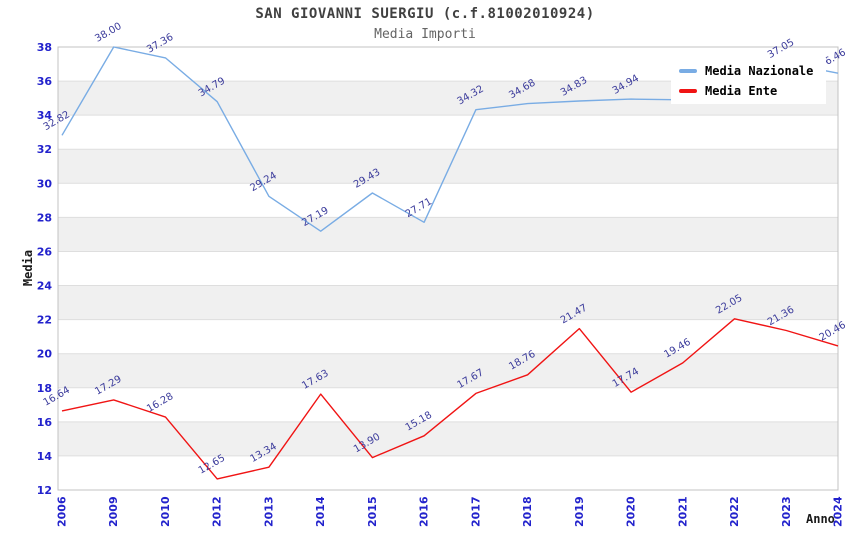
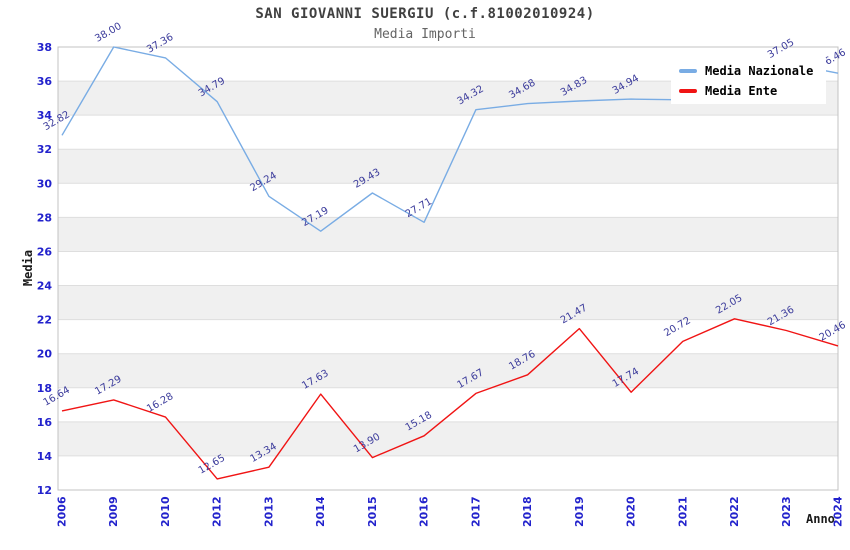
Media Ente/2021: 19.46 -> 20.72
